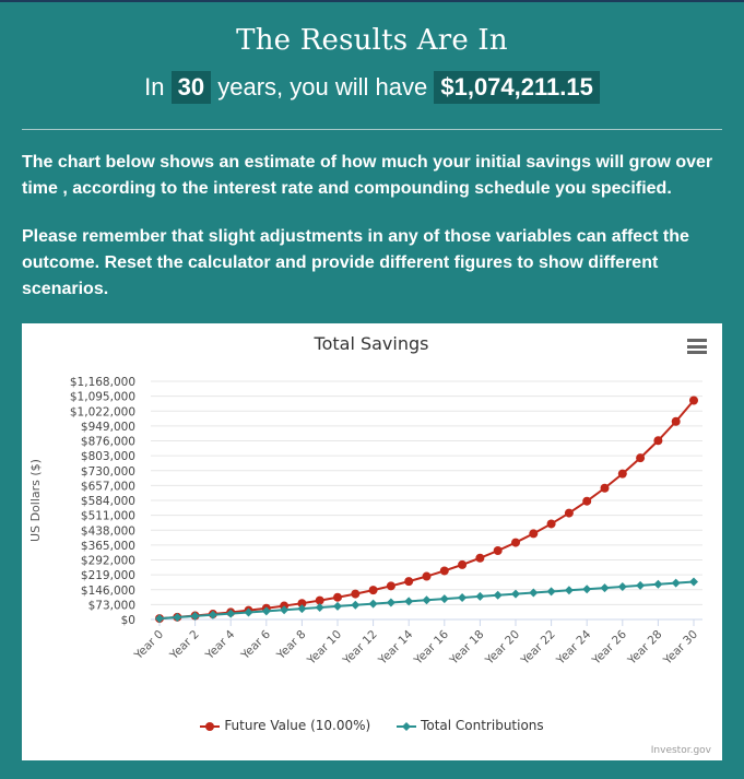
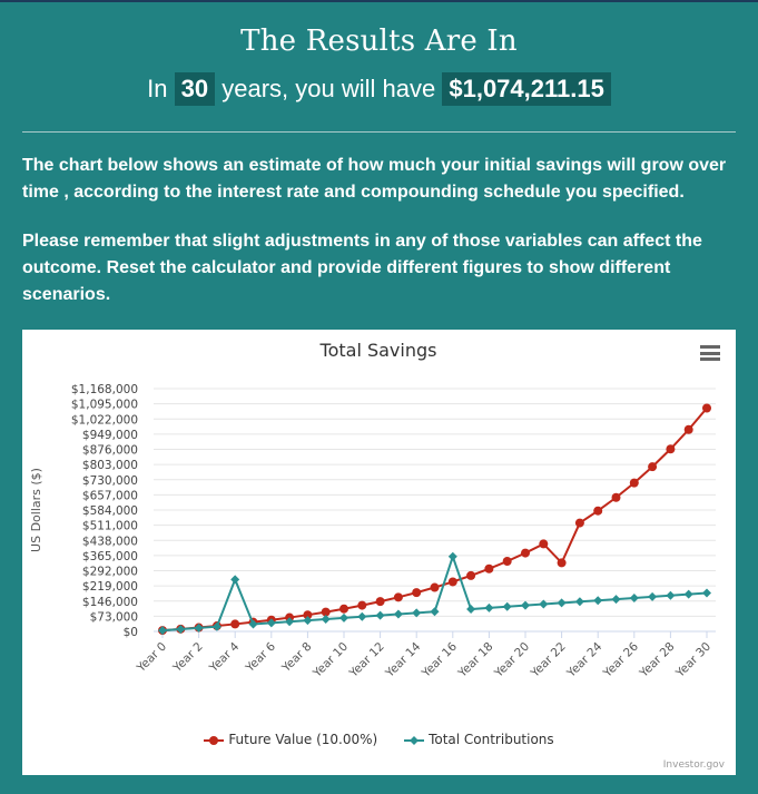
Total Contributions/Year 4: $30000 -> $250000
Total Contributions/Year 16: $100000 -> $360000
Future Value (10.00%)/Year 22: $470000 -> $330000
